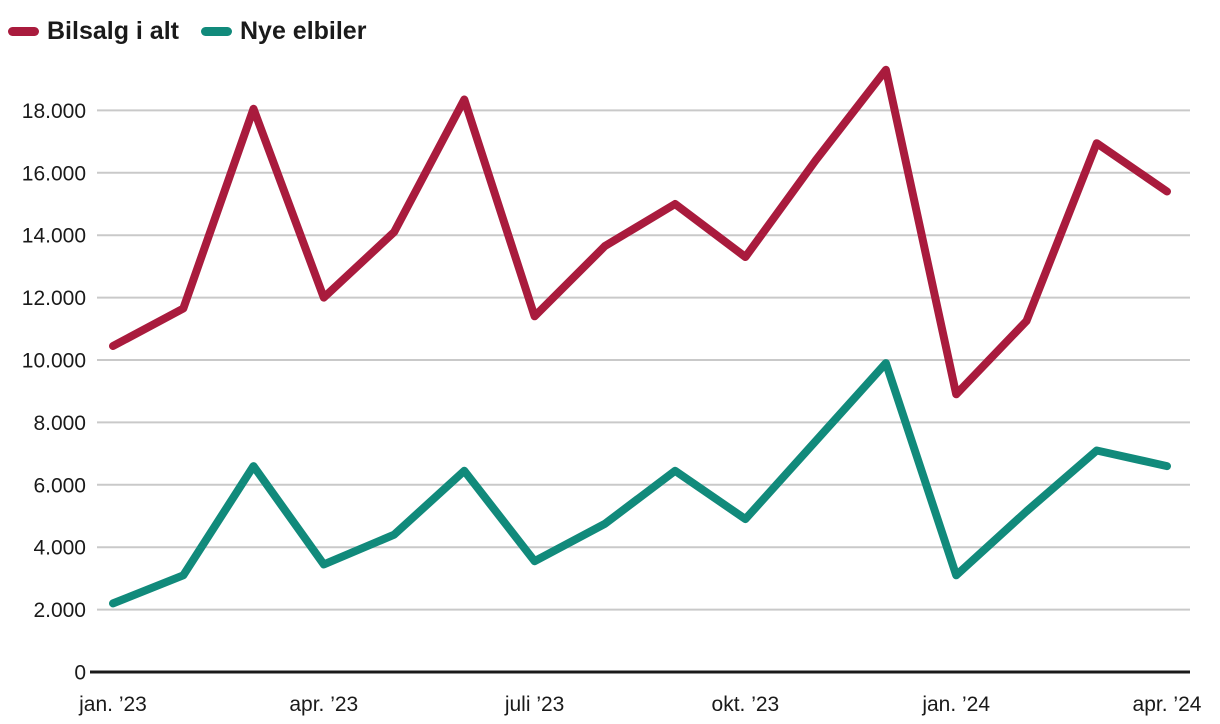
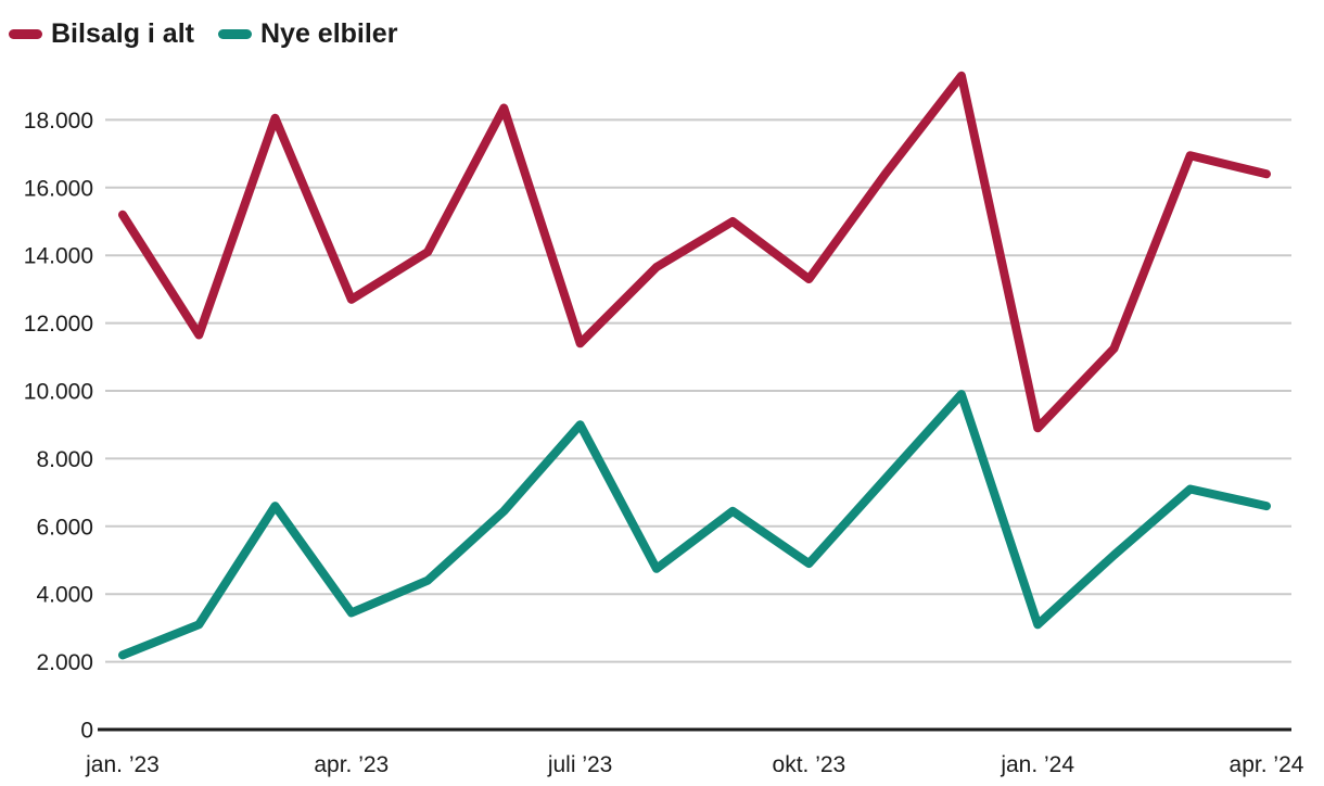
Bilsalg i alt/jan. ’23: 10400 -> 15200
Bilsalg i alt/apr. ’23: 12000 -> 12700
Nye elbiler/juli ’23: 3600 -> 9000
Bilsalg i alt/apr. ’24: 15400 -> 16400
